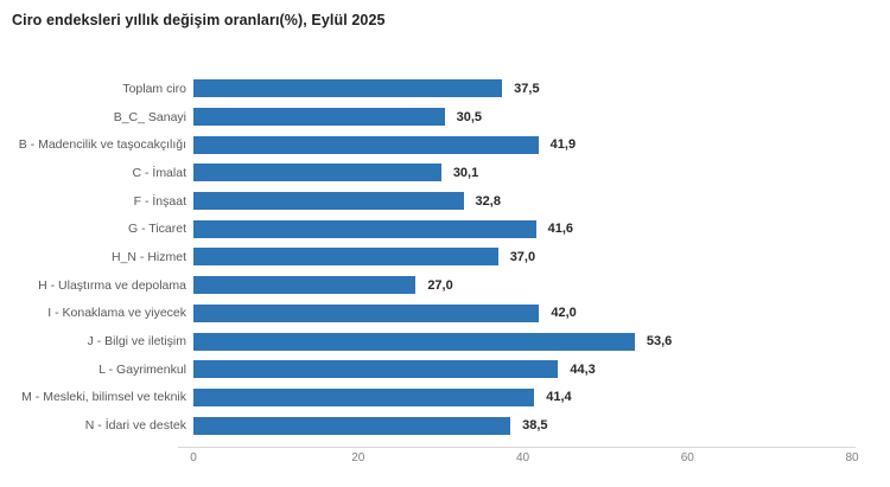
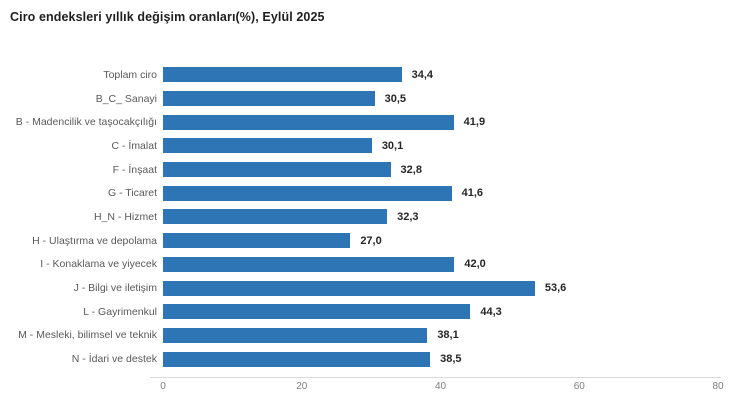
Toplam ciro: 37,5 -> 34,4
H_N - Hizmet: 37,0 -> 32,3
M - Mesleki, bilimsel ve teknik: 41,4 -> 38,1
